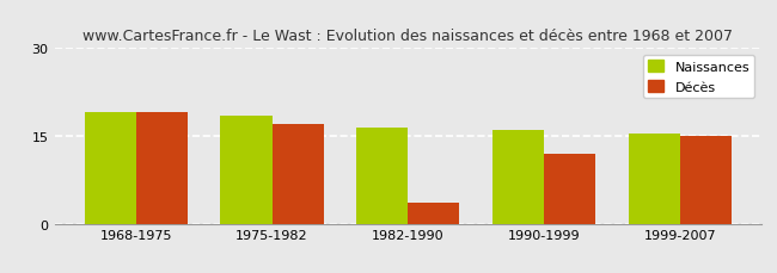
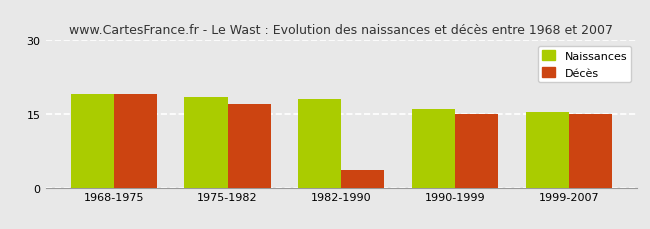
Naissances/1982-1990: 16.5 -> 18.0
Décès/1990-1999: 12.0 -> 15.0
